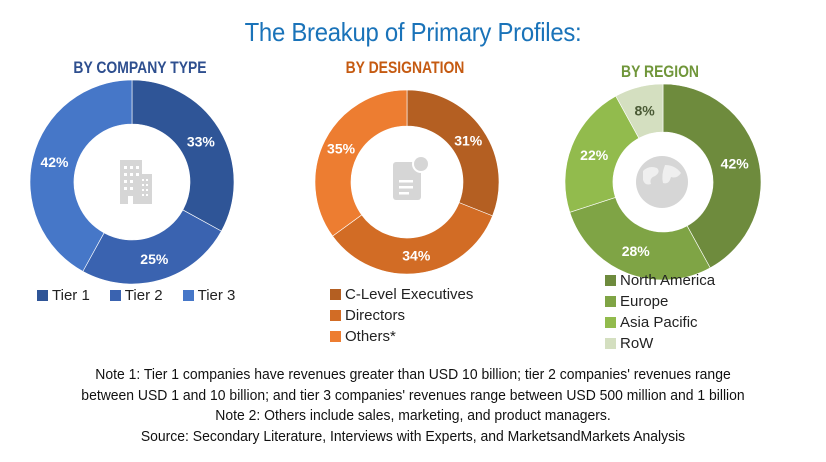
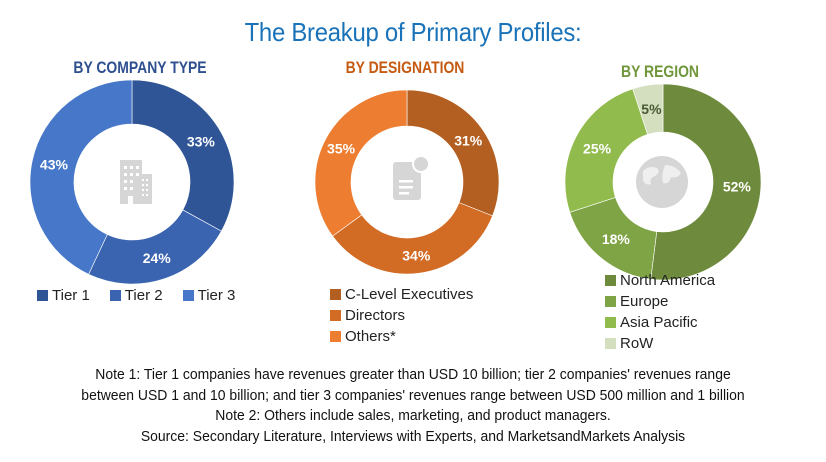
BY COMPANY TYPE/Tier 2: 25% -> 24%
BY COMPANY TYPE/Tier 3: 42% -> 43%
BY REGION/North America: 42% -> 52%
BY REGION/Europe: 28% -> 18%
BY REGION/Asia Pacific: 22% -> 25%
BY REGION/RoW: 8% -> 5%
